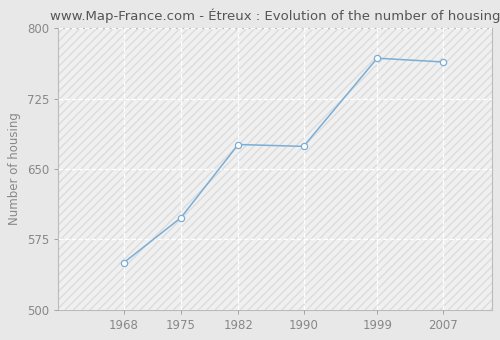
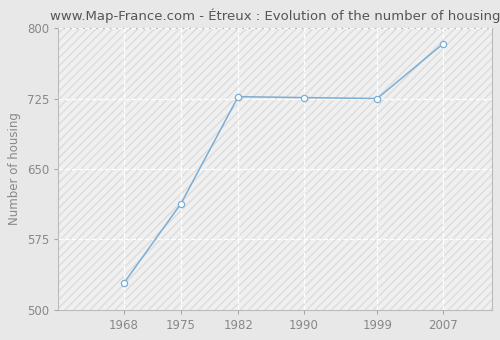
1968: 550 -> 528
1975: 598 -> 613
1982: 676 -> 727
1990: 674 -> 726
1999: 768 -> 725
2007: 764 -> 783
